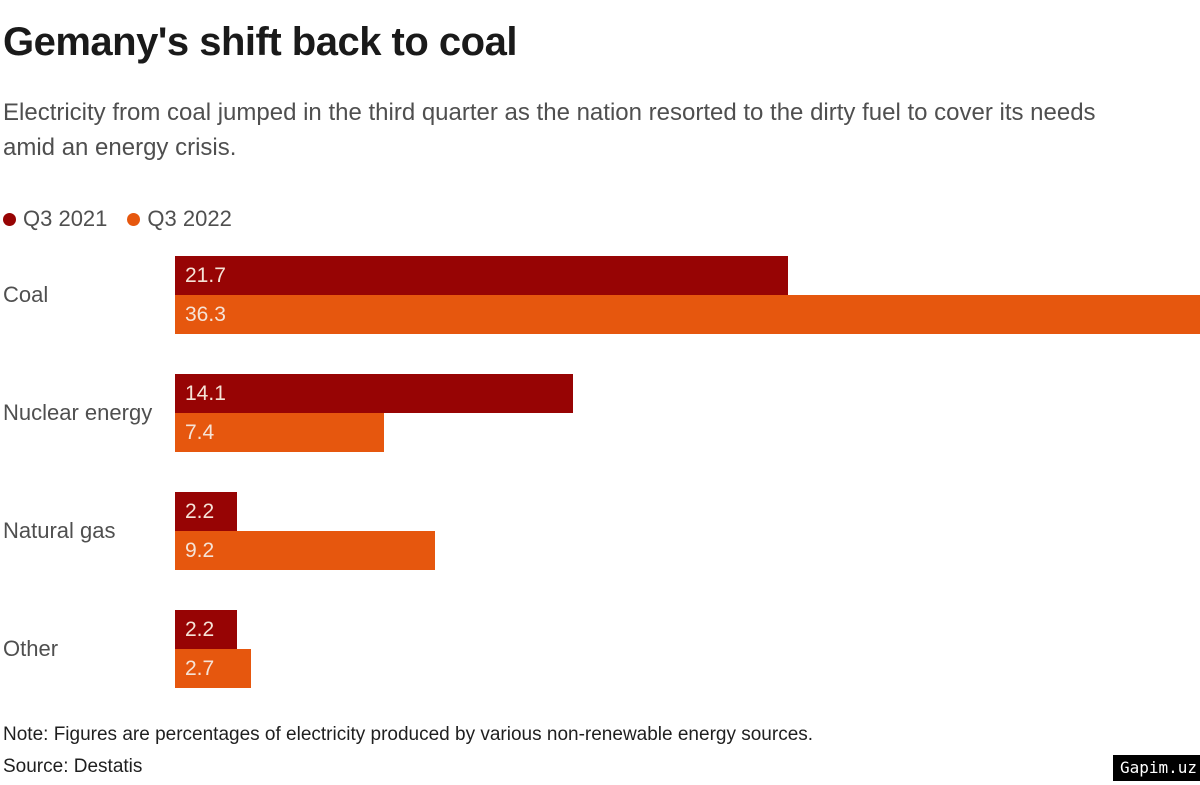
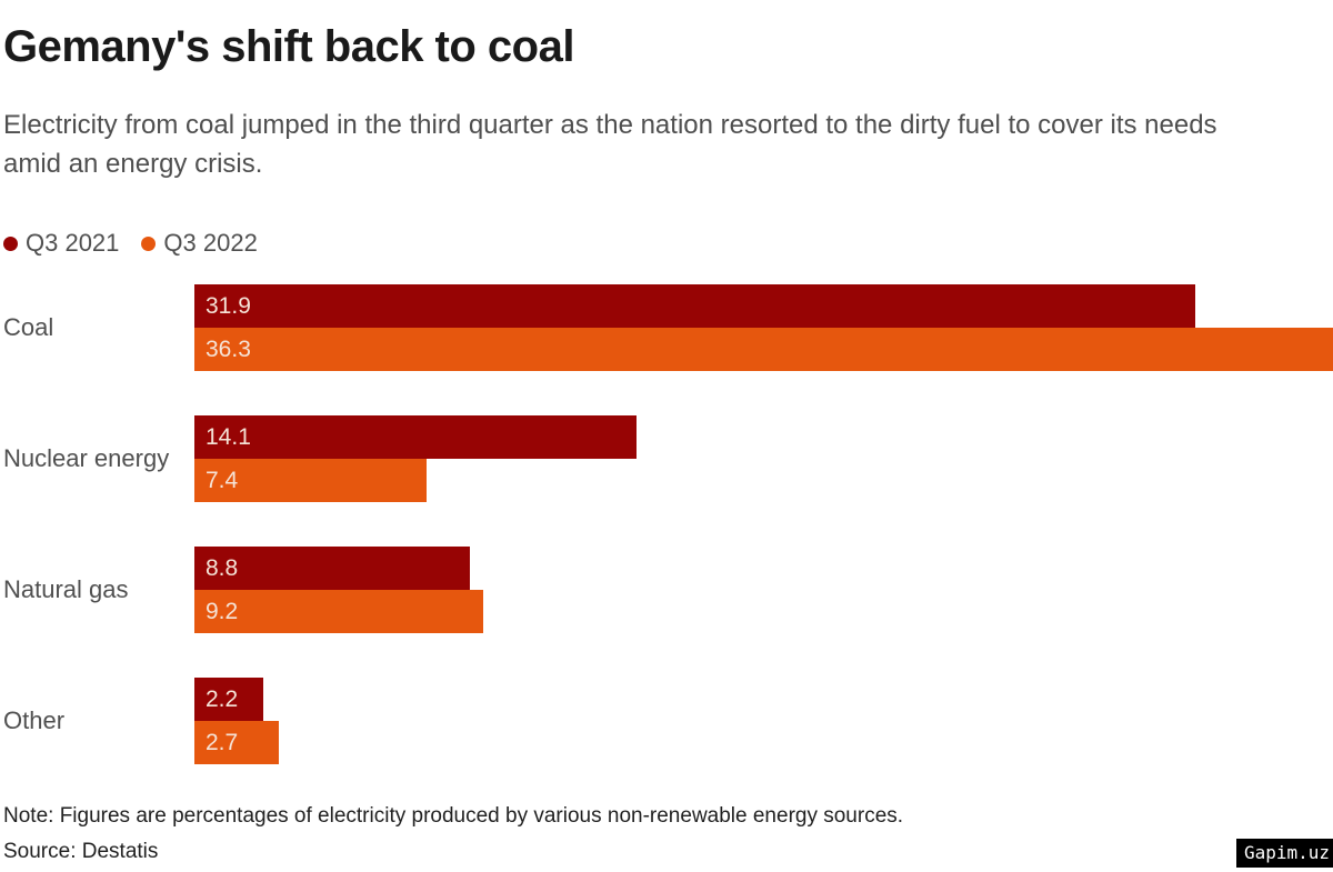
Q3 2021/Coal: 21.7 -> 31.9
Q3 2021/Natural gas: 2.2 -> 8.8
